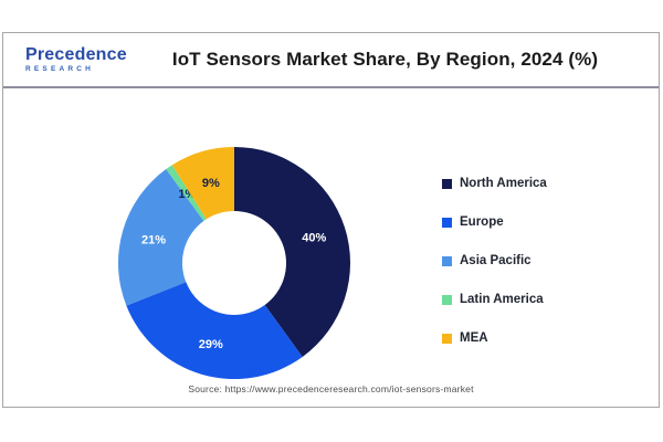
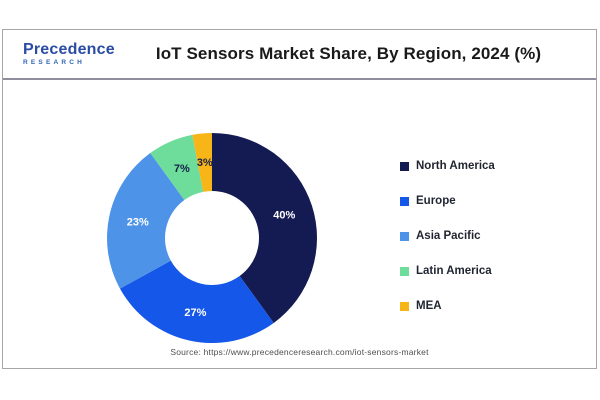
Europe: 29% -> 27%
Asia Pacific: 21% -> 23%
Latin America: 1% -> 7%
MEA: 9% -> 3%
